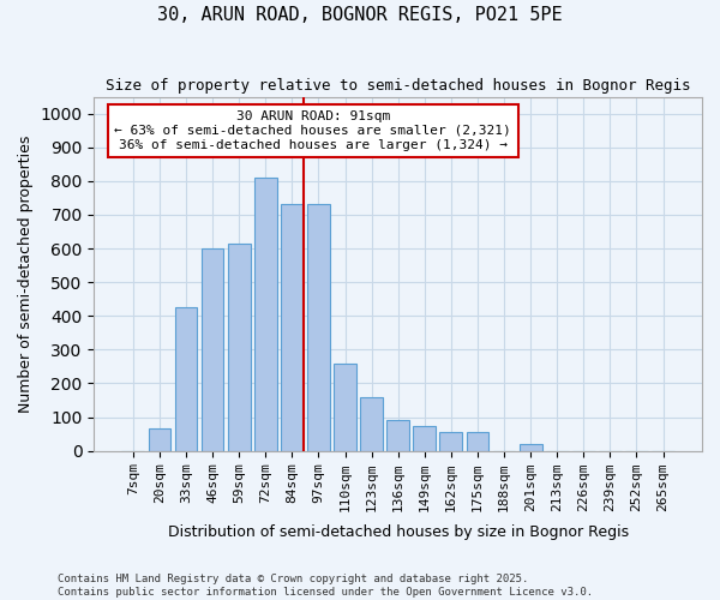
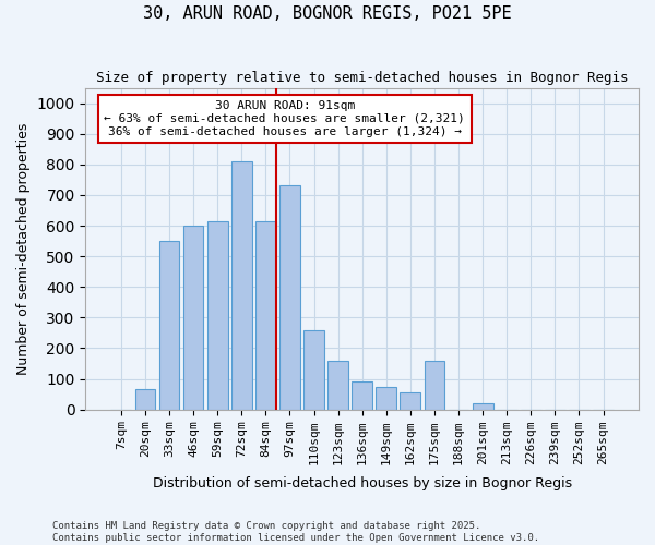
33sqm: 425 -> 550
84sqm: 730 -> 615
175sqm: 55 -> 160
